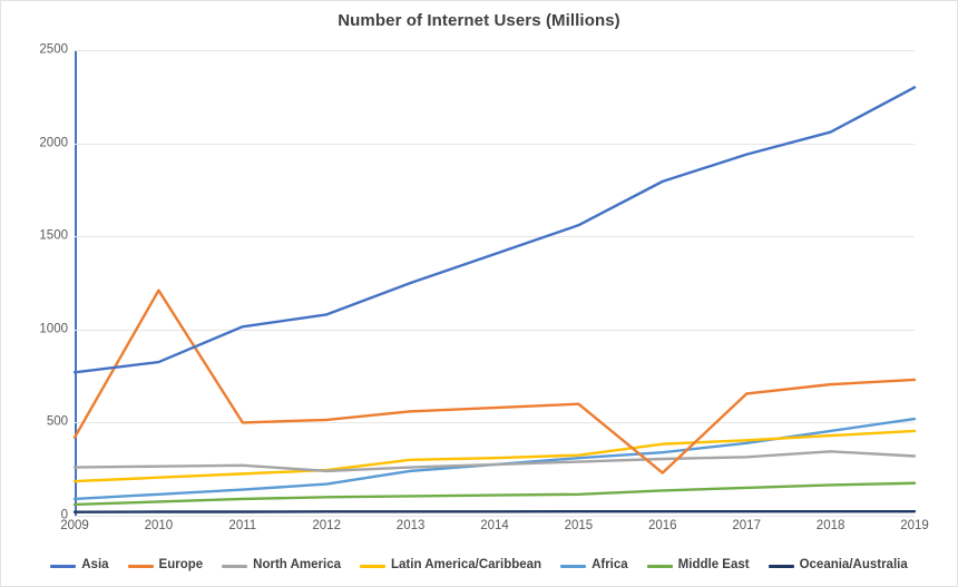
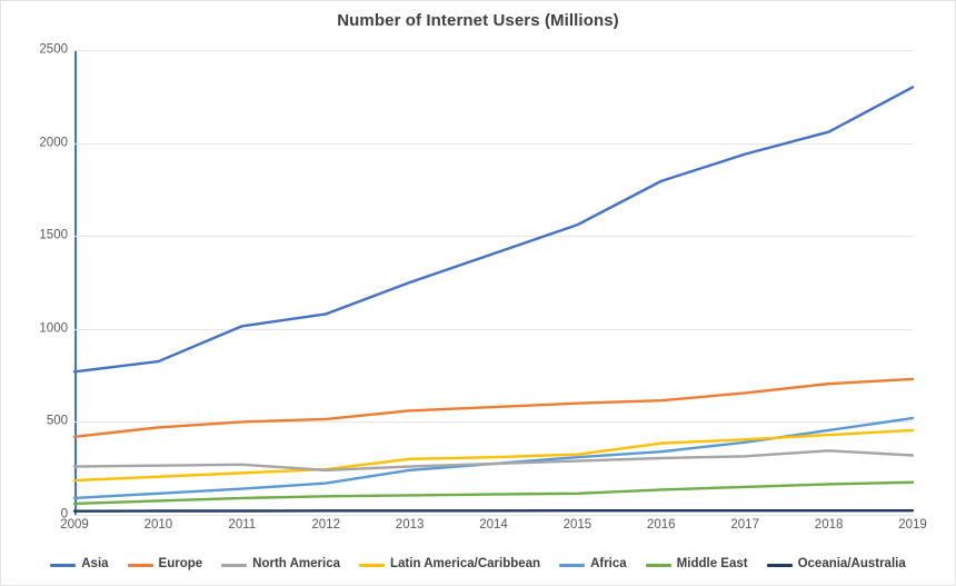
Europe/2010: 1210 -> 470
Europe/2016: 230 -> 620
